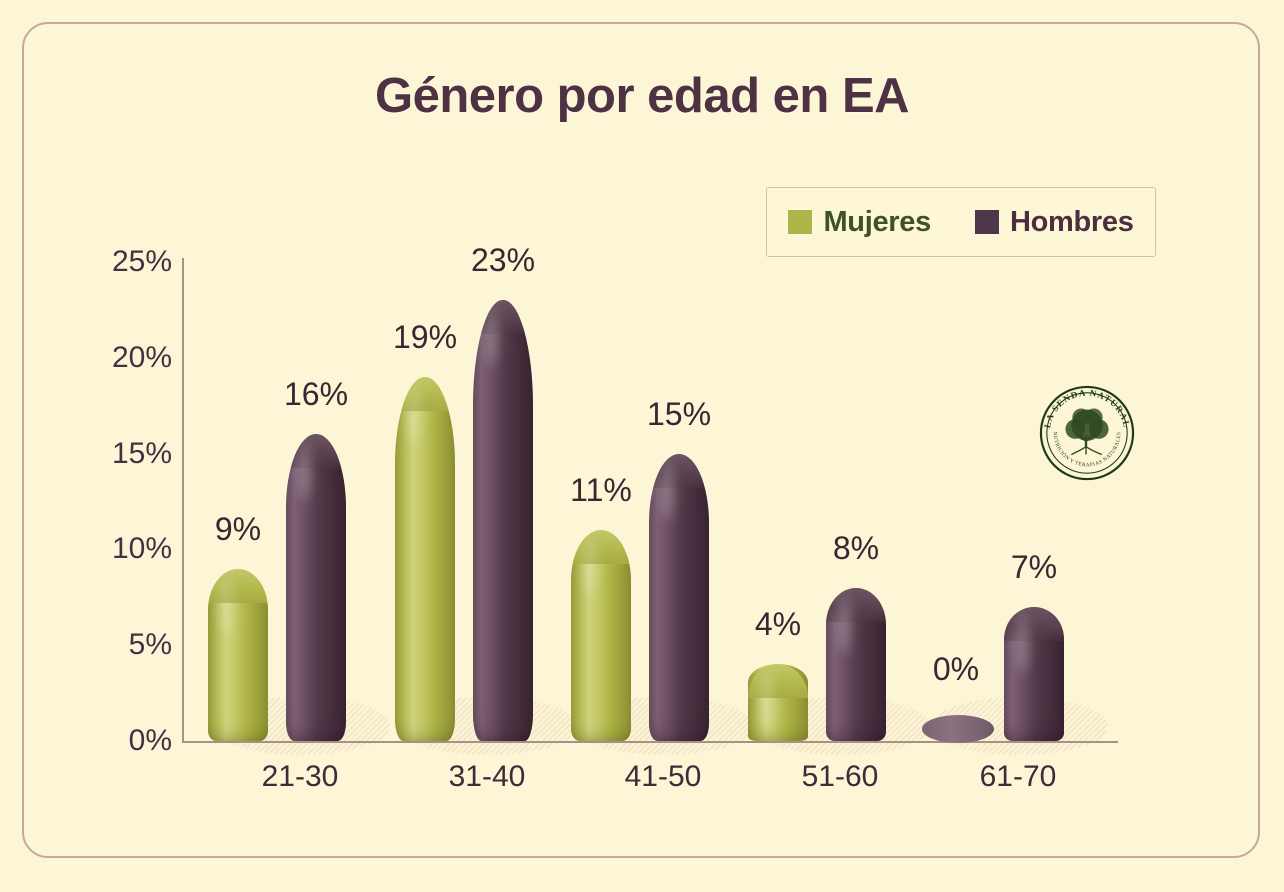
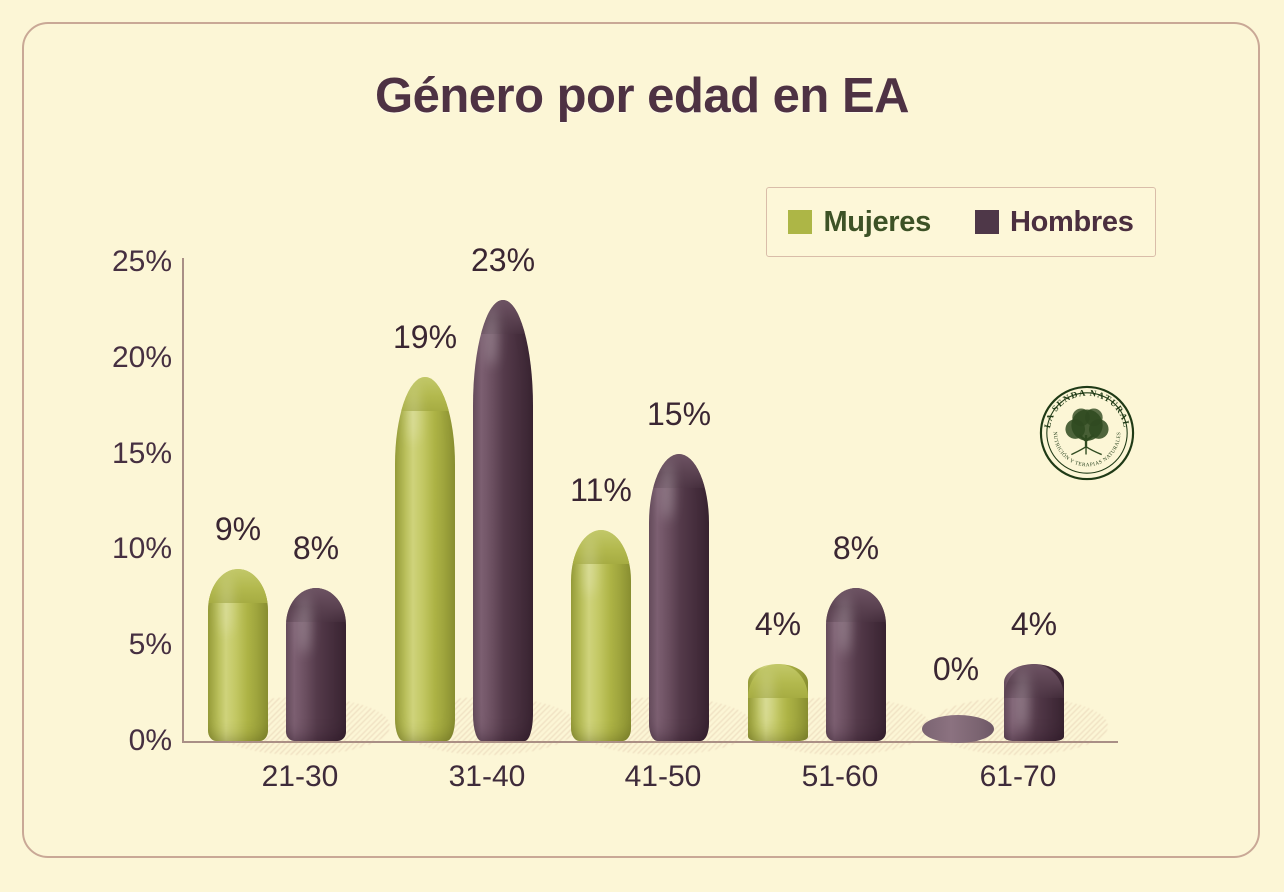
Hombres/21-30: 16% -> 8%
Hombres/61-70: 7% -> 4%
